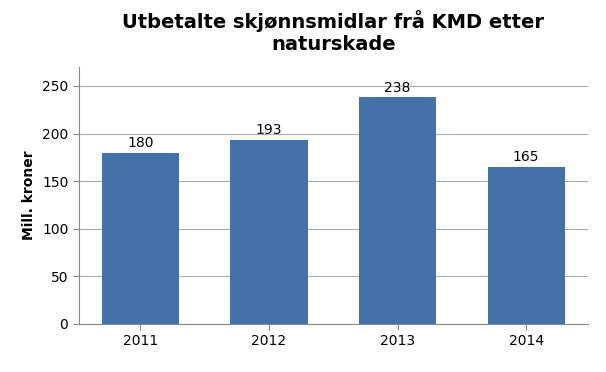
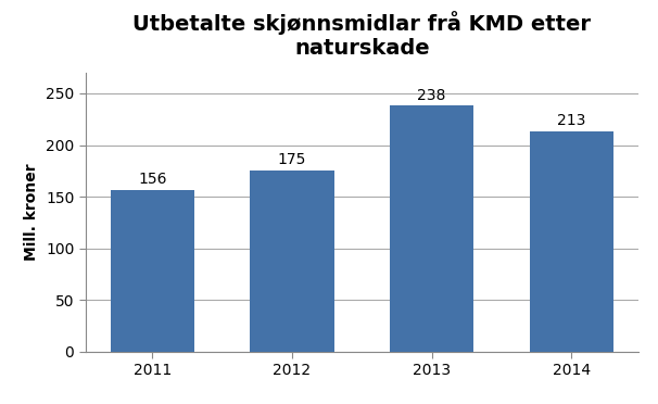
2011: 180 -> 156
2012: 193 -> 175
2014: 165 -> 213
